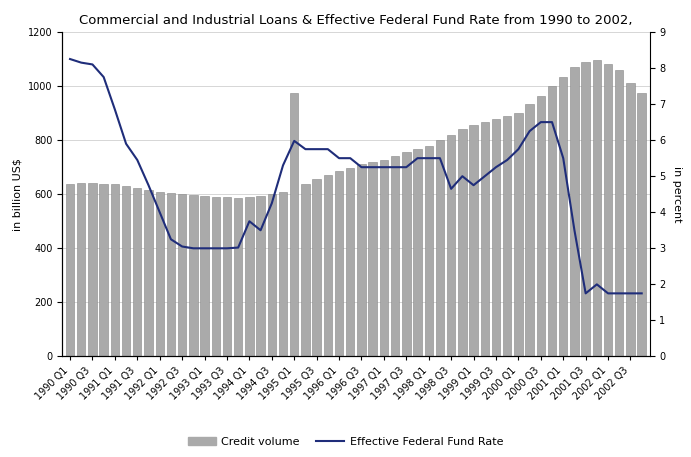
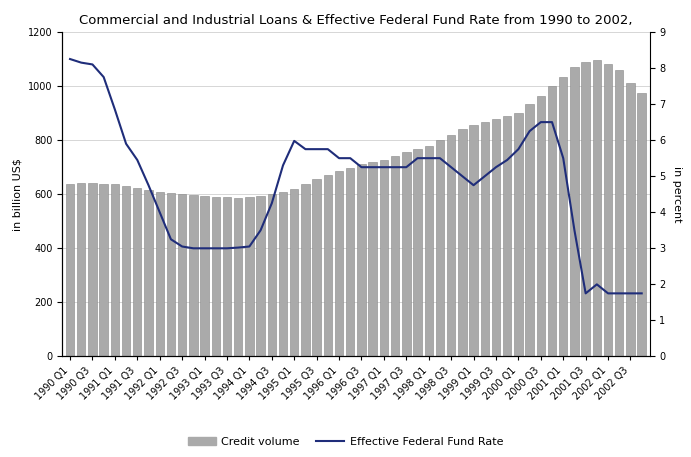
Effective Federal Fund Rate/1994 Q1: 3.75 -> 3.05
Credit volume/1995 Q1: 975 -> 620
Effective Federal Fund Rate/1998 Q3: 4.65 -> 5.25
